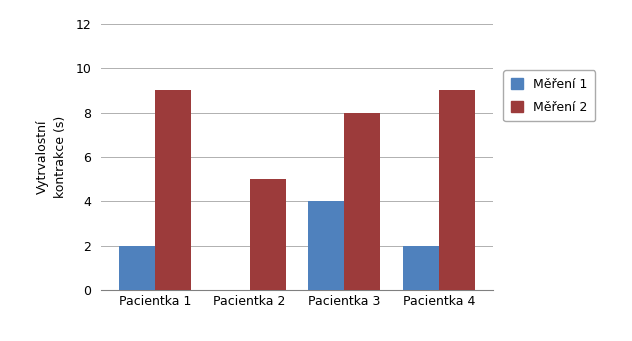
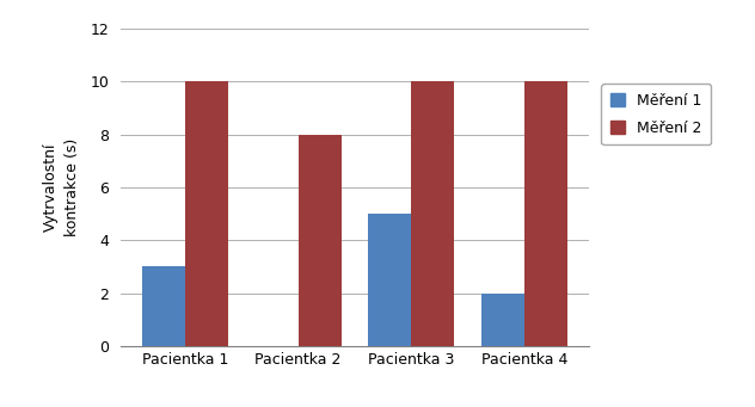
Měření 1/Pacientka 1: 2 -> 3
Měření 2/Pacientka 1: 9 -> 10
Měření 2/Pacientka 2: 5 -> 8
Měření 1/Pacientka 3: 4 -> 5
Měření 2/Pacientka 3: 8 -> 10
Měření 2/Pacientka 4: 9 -> 10
